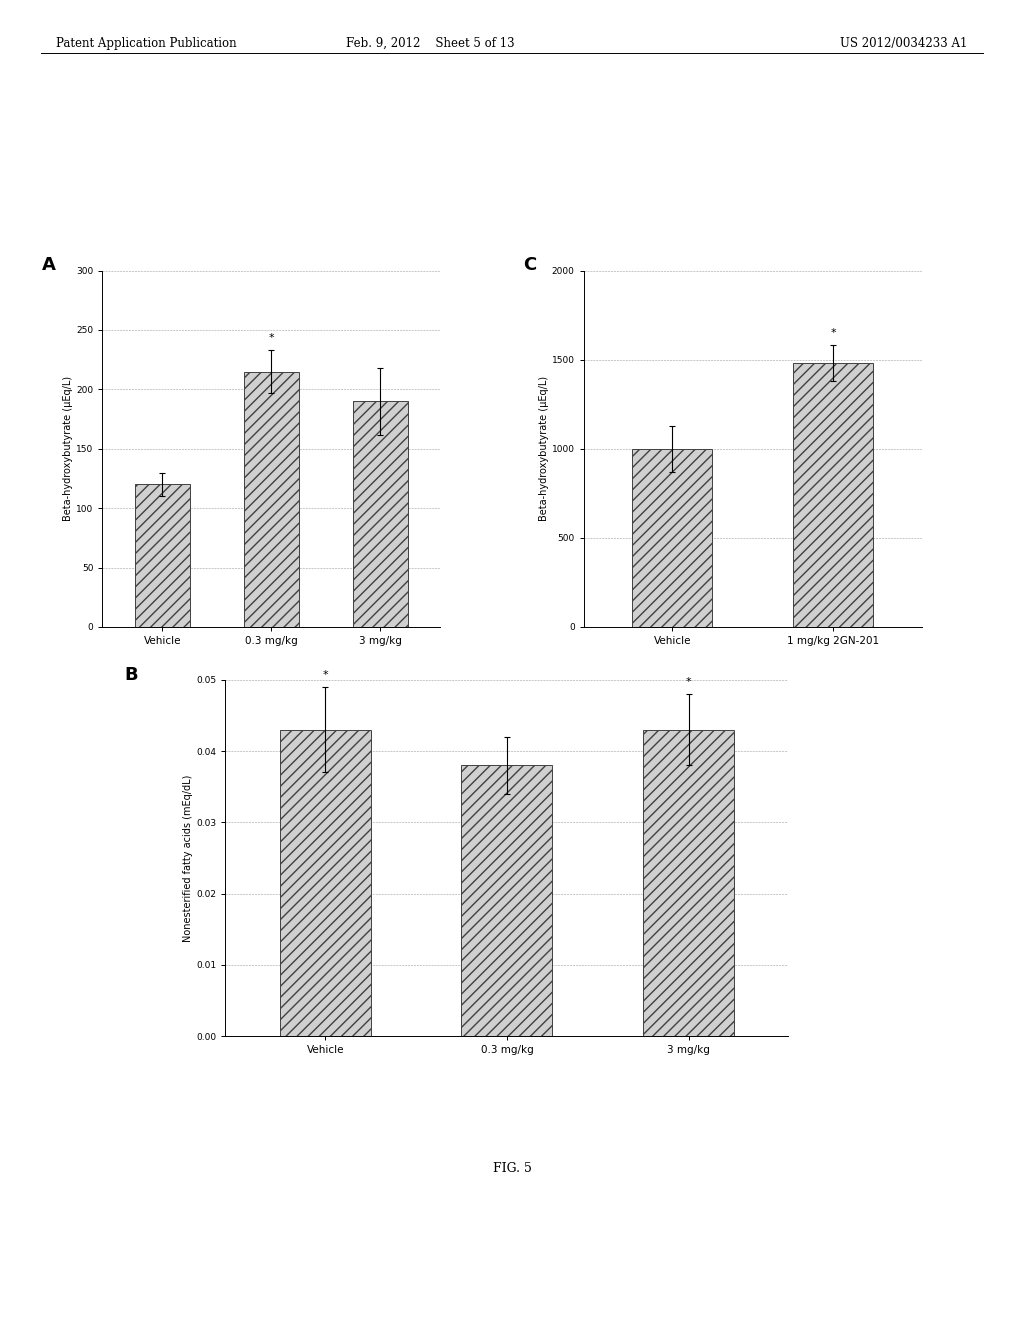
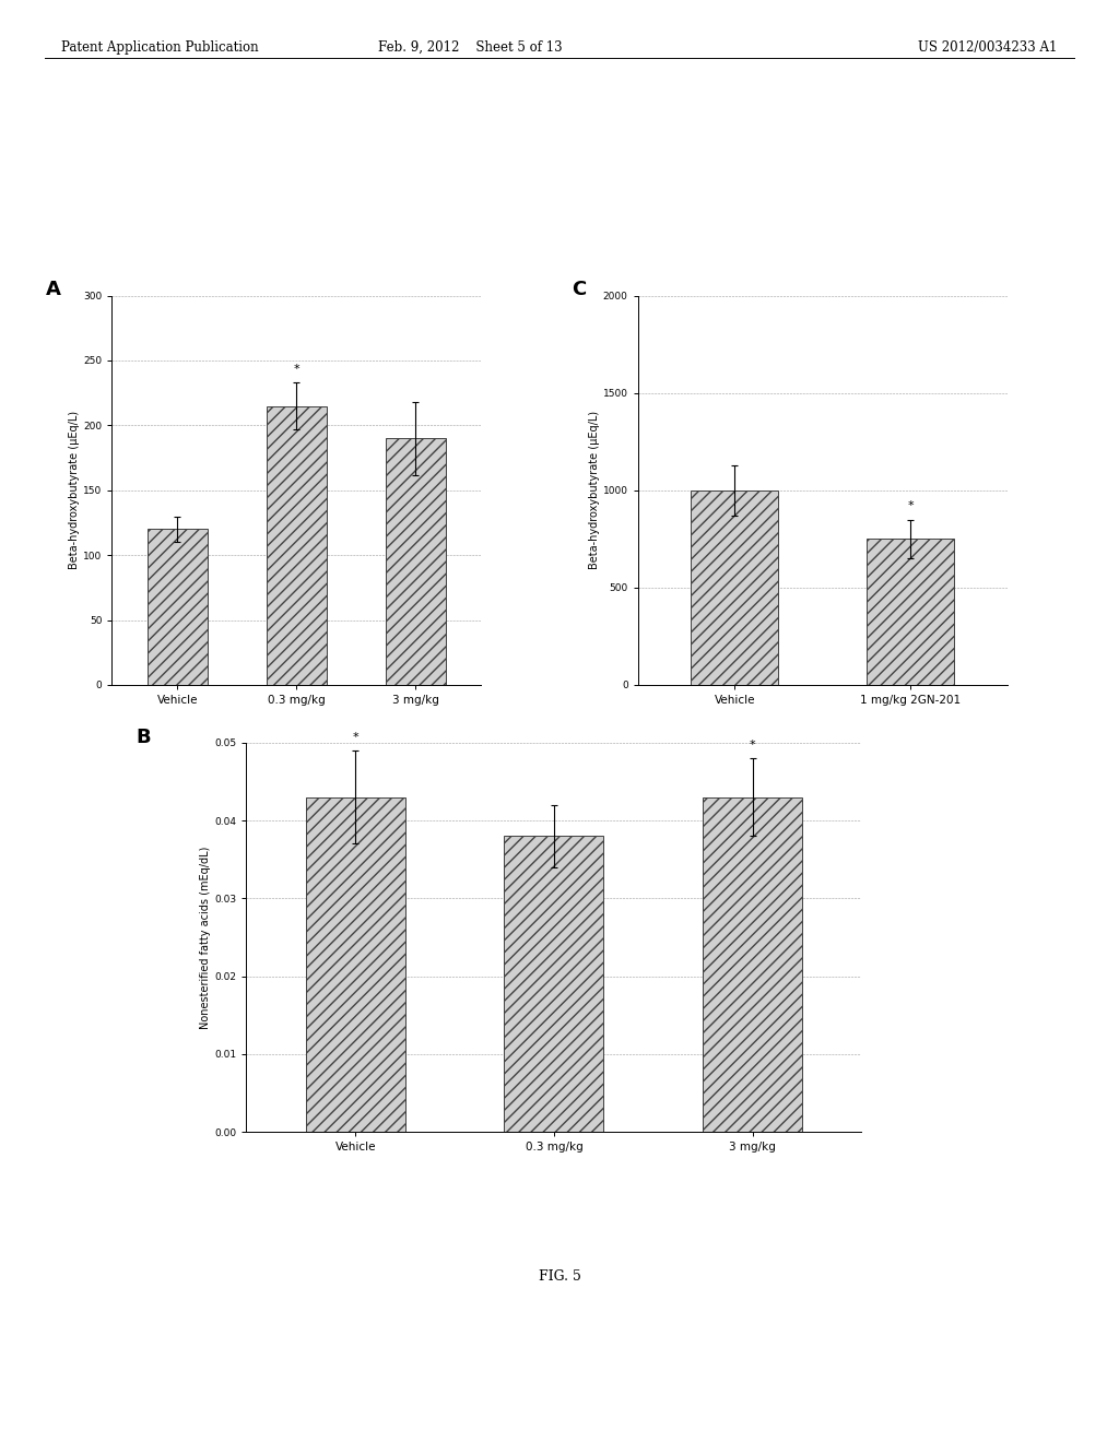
1 mg/kg 2GN-201: 1480 -> 750
